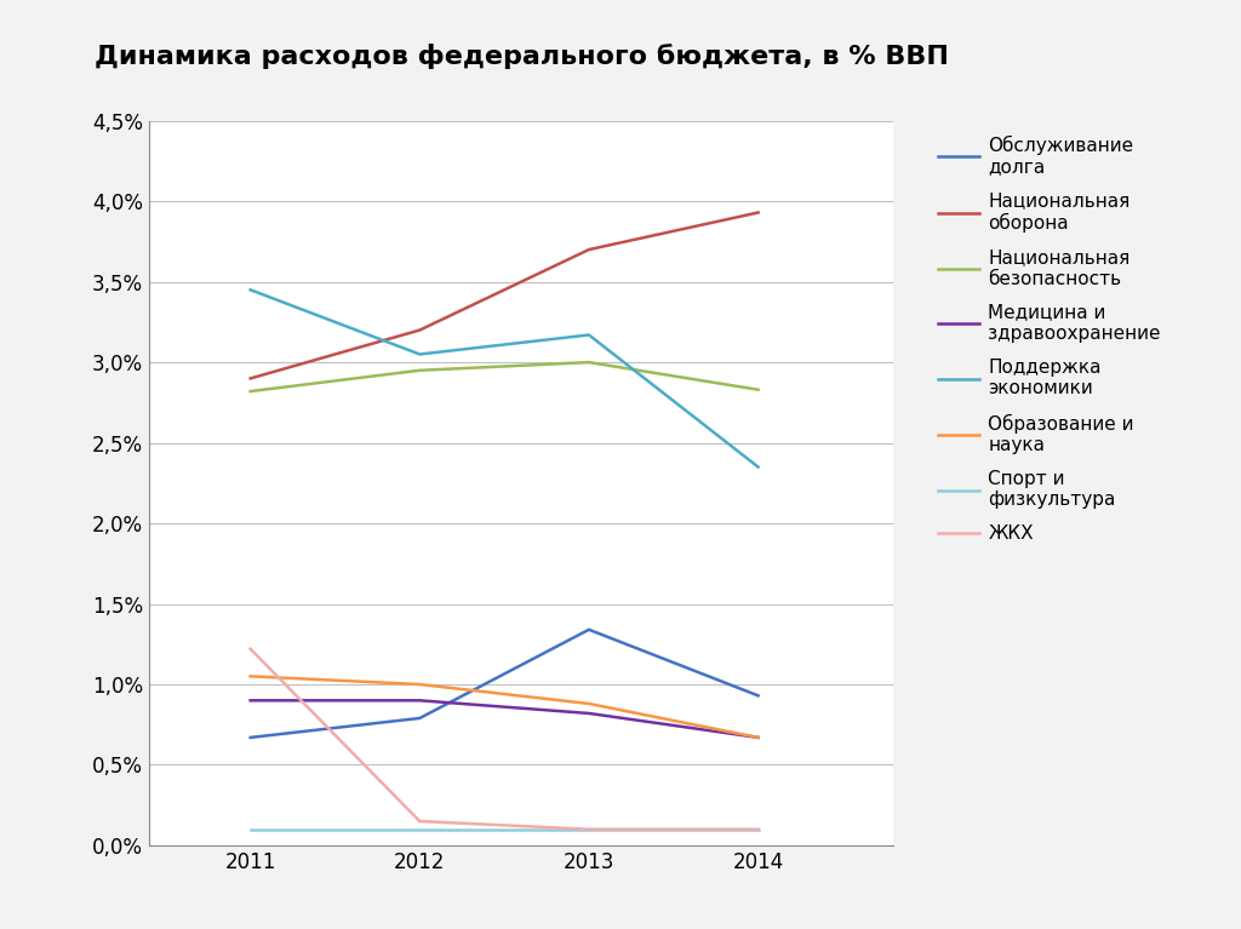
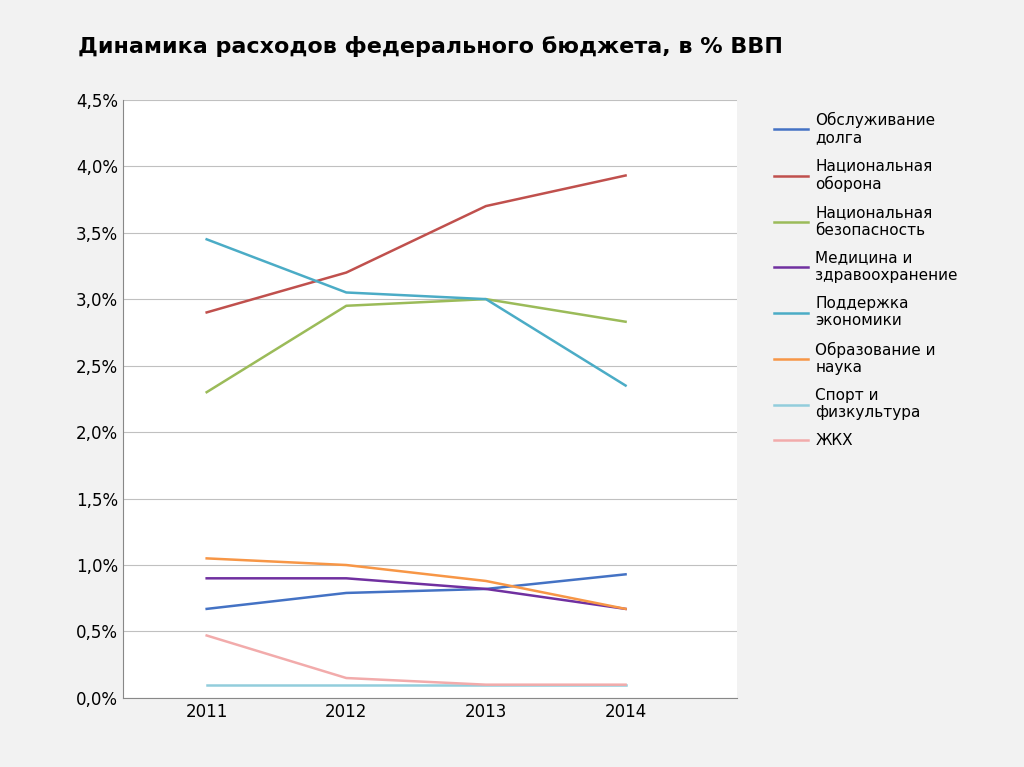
Национальная безопасность/2011: 2,82% -> 2,30%
ЖКХ/2011: 1,22% -> 0,47%
Обслуживание долга/2013: 1,34% -> 0,82%
Поддержка экономики/2013: 3,17% -> 3,00%
